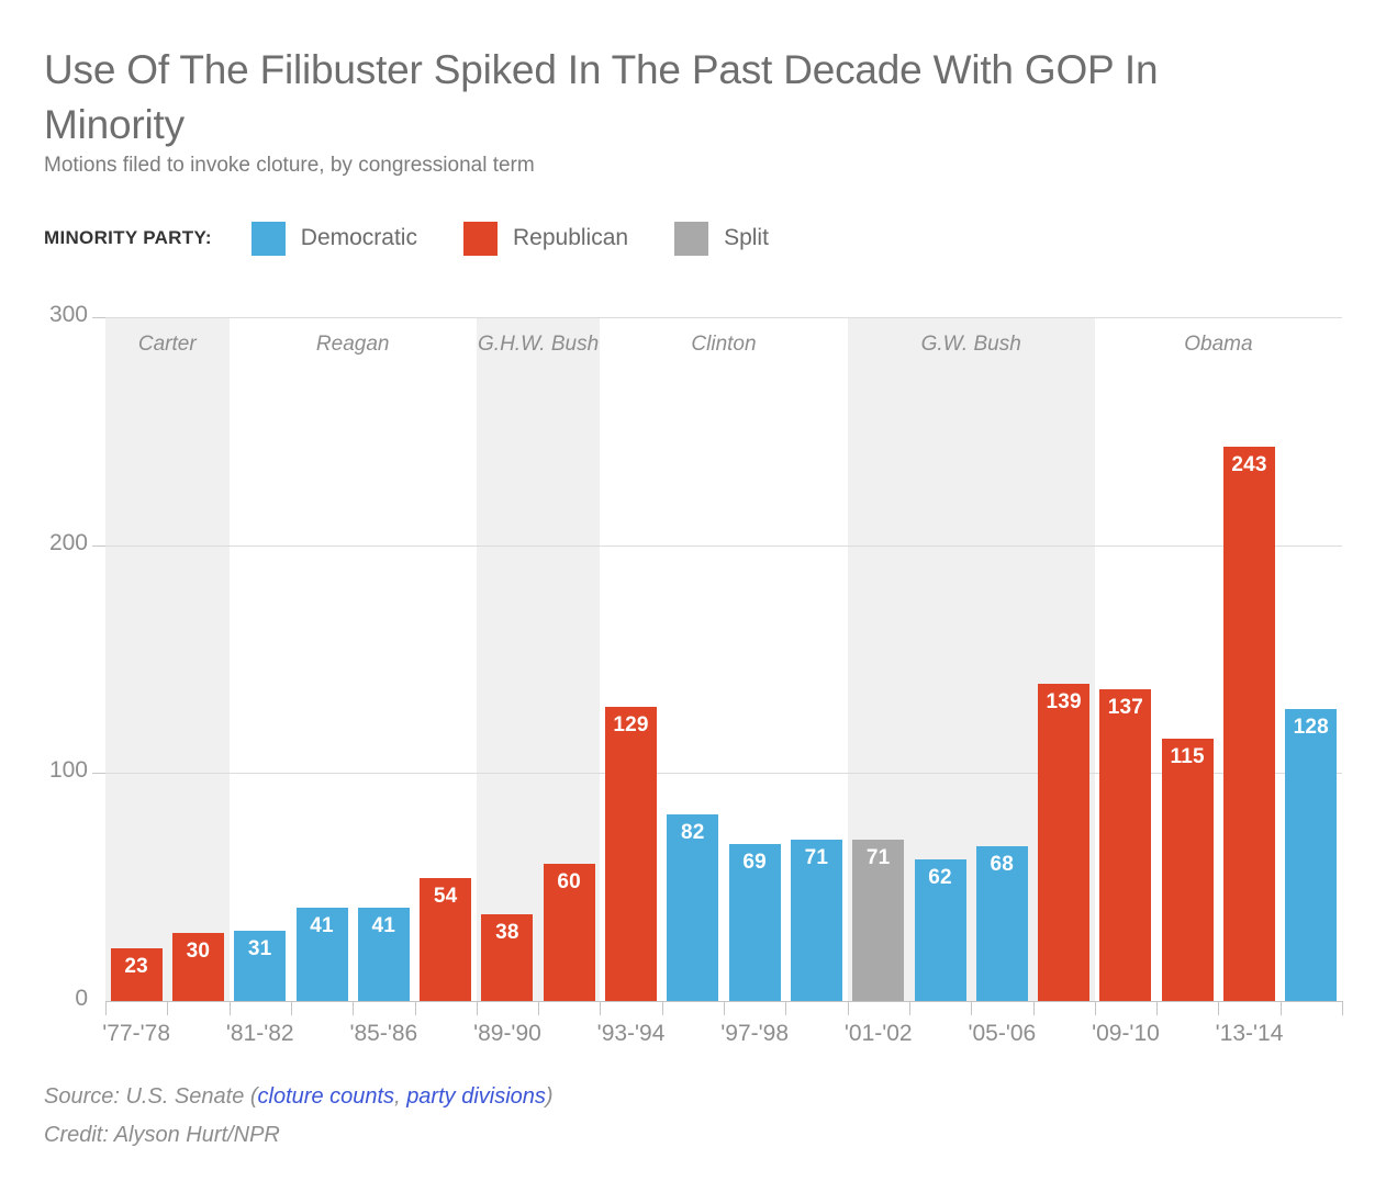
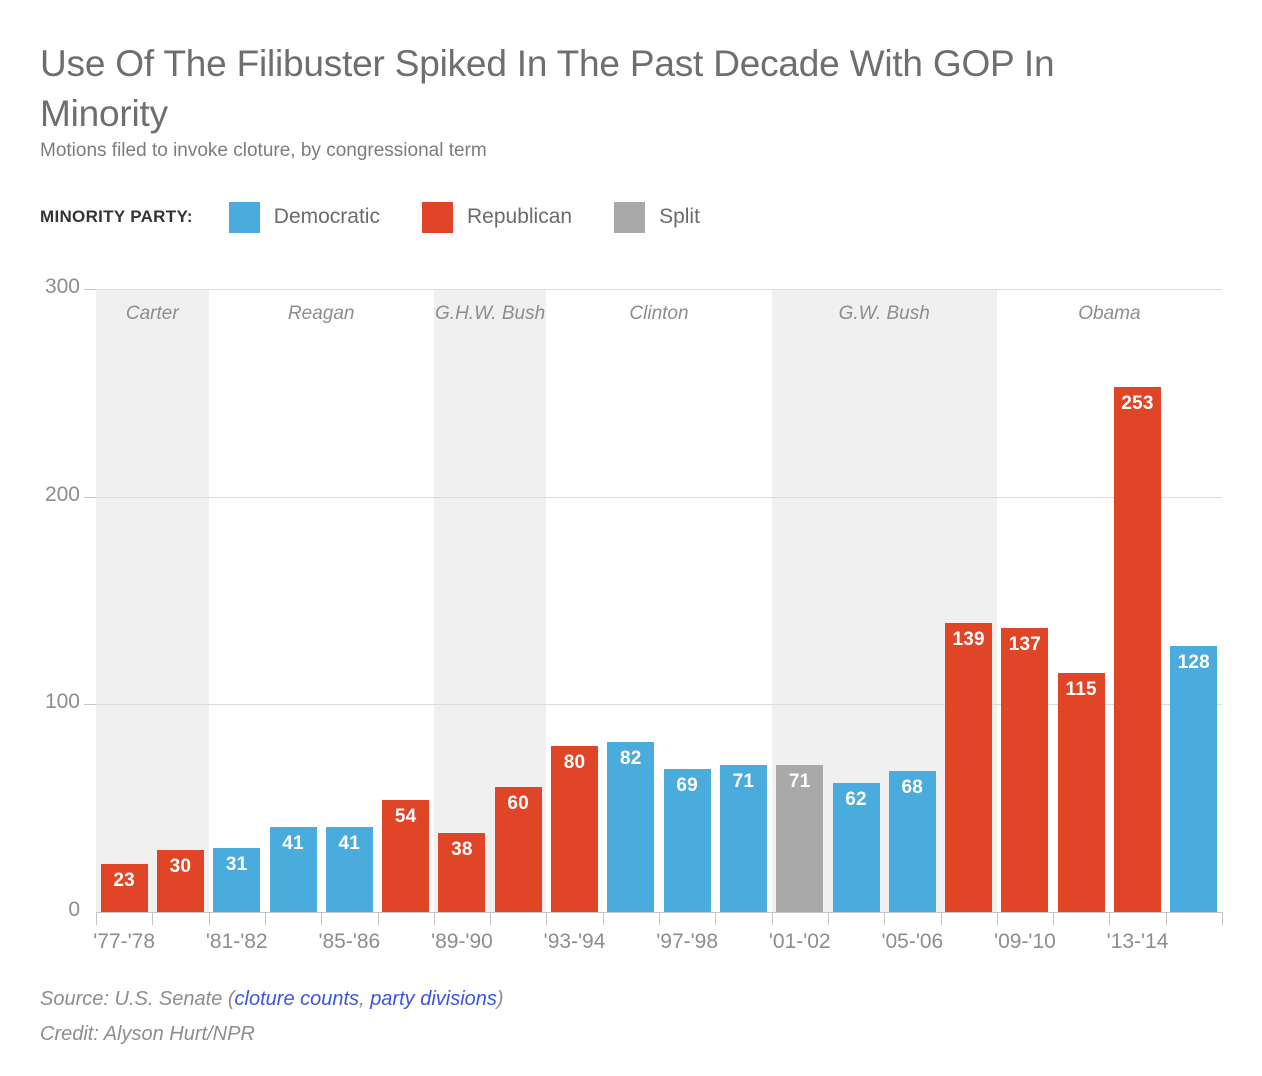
'93-'94: 129 -> 80
'13-'14: 243 -> 253
